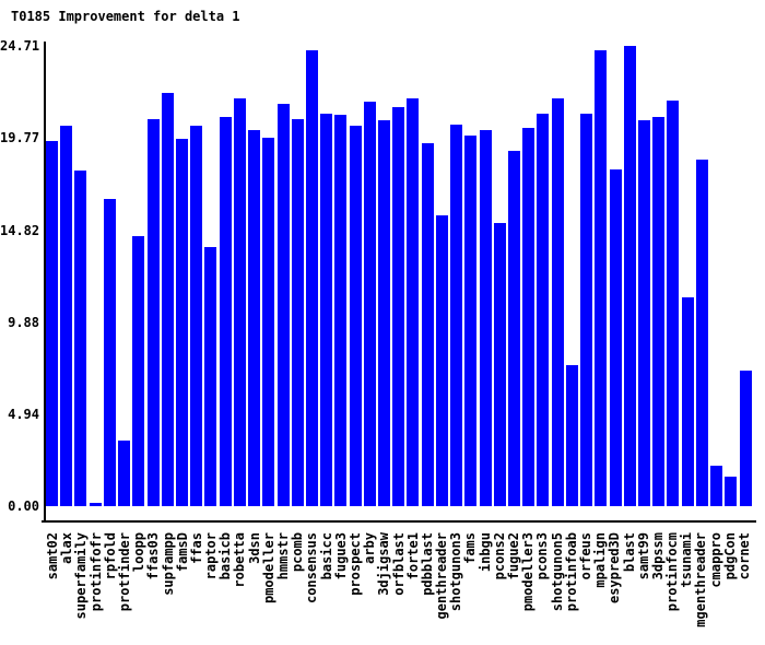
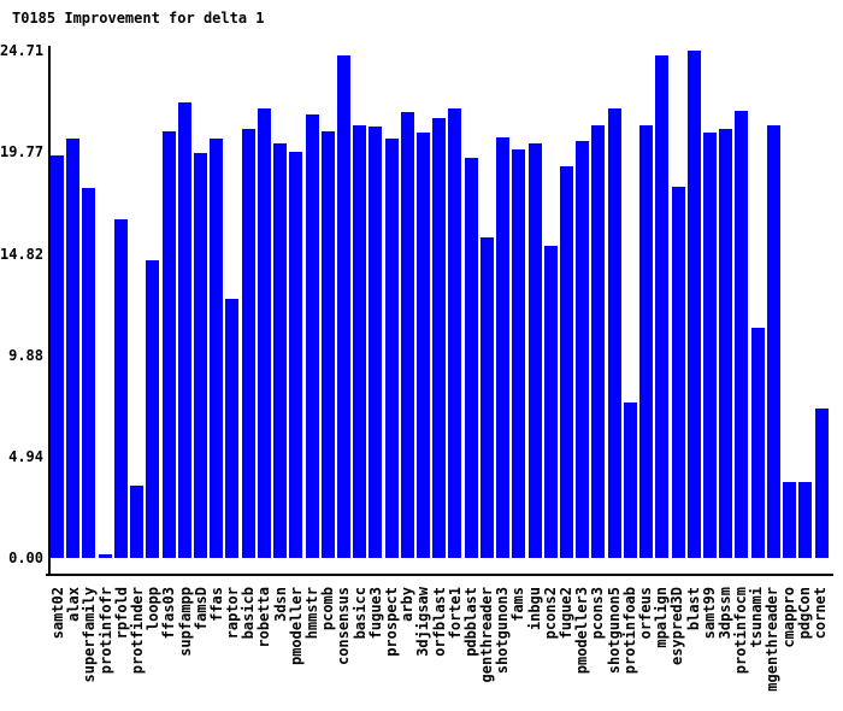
raptor: 13.9 -> 12.6
mgenthreader: 18.6 -> 21.1
cmappro: 2.2 -> 3.7
pdgCon: 1.6 -> 3.7
